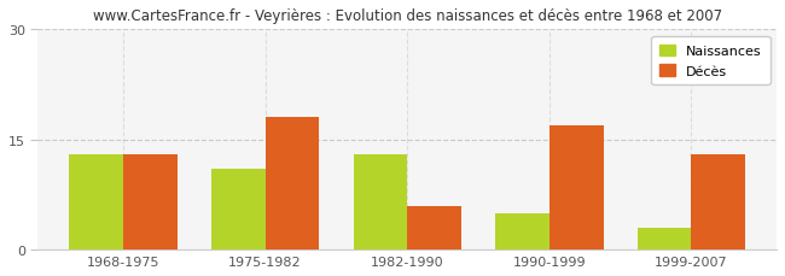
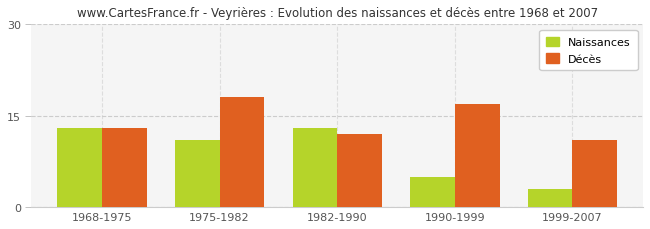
Décès/1982-1990: 6 -> 12
Décès/1999-2007: 13 -> 11
